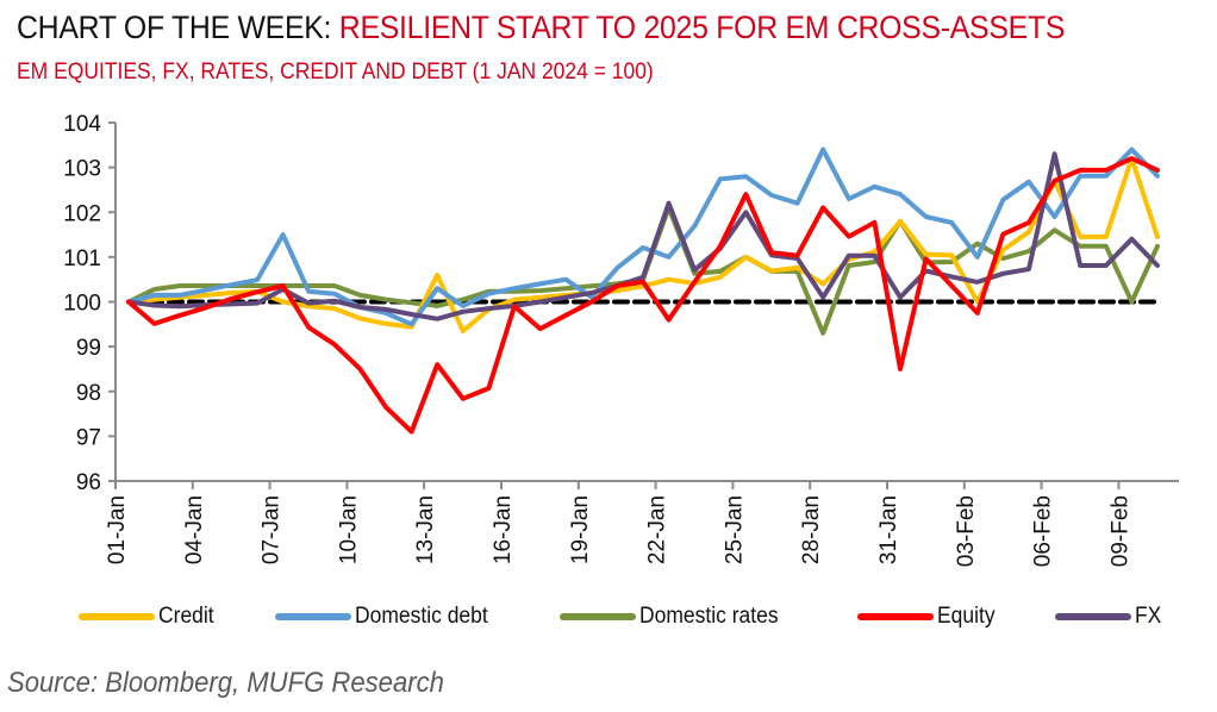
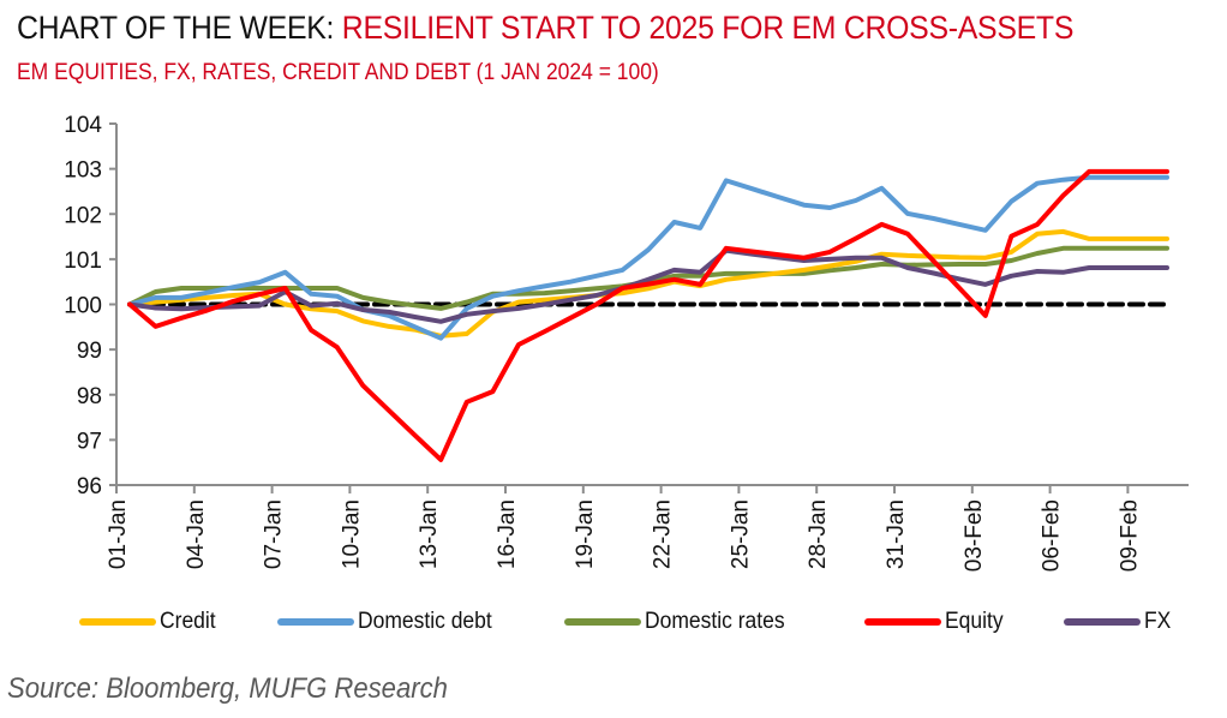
Domestic debt/07-Jan: 101.5 -> 100.7
Equity/10-Jan: 98.5 -> 98.2
Credit/13-Jan: 100.6 -> 99.3
Domestic debt/13-Jan: 100.3 -> 99.2
Equity/13-Jan: 98.6 -> 96.6
Equity/16-Jan: 99.9 -> 99.1
Domestic debt/19-Jan: 100.1 -> 100.6
Domestic debt/22-Jan: 101.0 -> 101.8
Domestic rates/22-Jan: 102.1 -> 100.6
Equity/22-Jan: 99.6 -> 100.5
FX/22-Jan: 102.2 -> 100.8
Credit/25-Jan: 101.0 -> 100.6
Domestic debt/25-Jan: 102.8 -> 102.6
Domestic rates/25-Jan: 101.0 -> 100.7
Equity/25-Jan: 102.4 -> 101.2
FX/25-Jan: 102.0 -> 101.1
Credit/28-Jan: 100.4 -> 100.8
Domestic debt/28-Jan: 103.4 -> 102.1
Domestic rates/28-Jan: 99.3 -> 100.8
Equity/28-Jan: 102.1 -> 101.2
FX/28-Jan: 100.1 -> 101.0
Credit/31-Jan: 101.8 -> 101.1
Domestic debt/31-Jan: 102.4 -> 102.0
Domestic rates/31-Jan: 101.8 -> 100.9
Equity/31-Jan: 98.5 -> 101.6
FX/31-Jan: 100.1 -> 100.8
Credit/03-Feb: 100.0 -> 101.0
Domestic debt/03-Feb: 101.0 -> 101.6
Domestic rates/03-Feb: 101.3 -> 100.9
Credit/06-Feb: 102.7 -> 101.6
Domestic debt/06-Feb: 101.9 -> 102.8
Domestic rates/06-Feb: 101.6 -> 101.2
Equity/06-Feb: 102.7 -> 102.4
FX/06-Feb: 103.3 -> 100.7
Credit/09-Feb: 103.2 -> 101.5
Domestic debt/09-Feb: 103.4 -> 102.8
Domestic rates/09-Feb: 100.0 -> 101.2
Equity/09-Feb: 103.2 -> 102.9
FX/09-Feb: 101.4 -> 100.8
